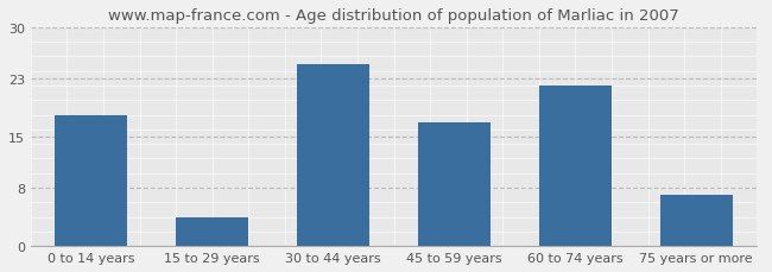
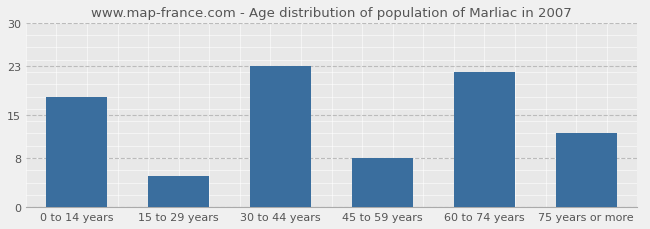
15 to 29 years: 4 -> 5
30 to 44 years: 25 -> 23
45 to 59 years: 17 -> 8
75 years or more: 7 -> 12
